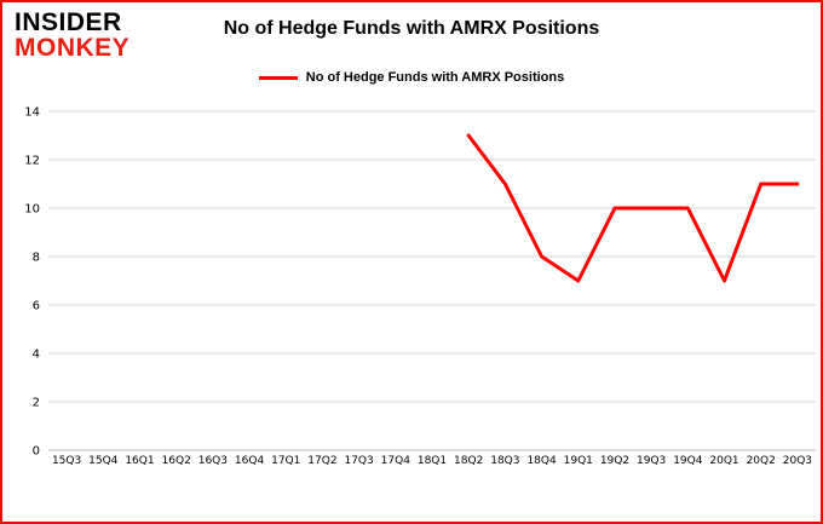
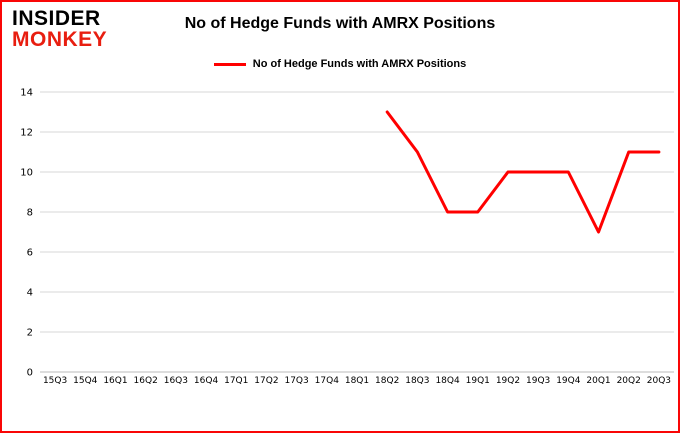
19Q1: 7 -> 8
